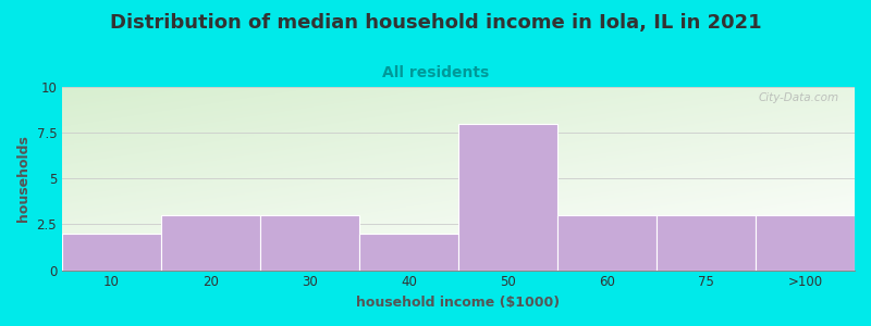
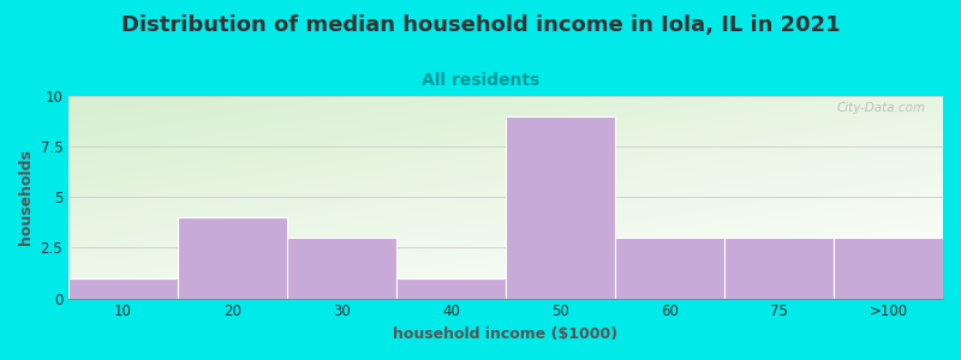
10: 2 -> 1
20: 3 -> 4
40: 2 -> 1
50: 8 -> 9
